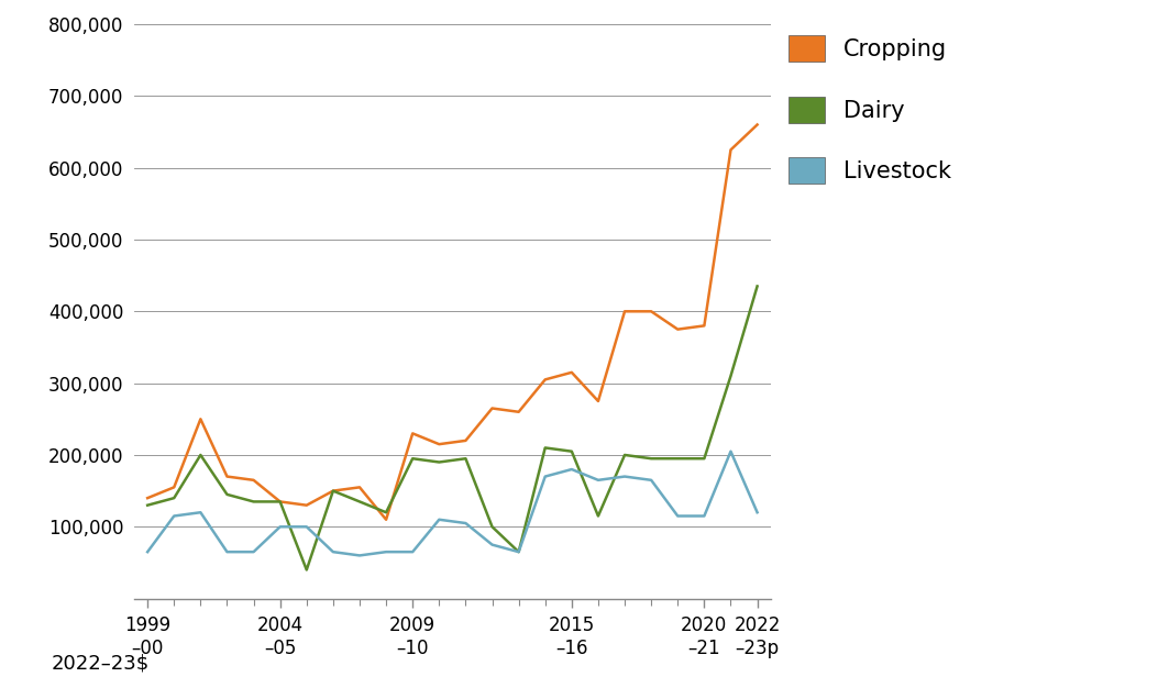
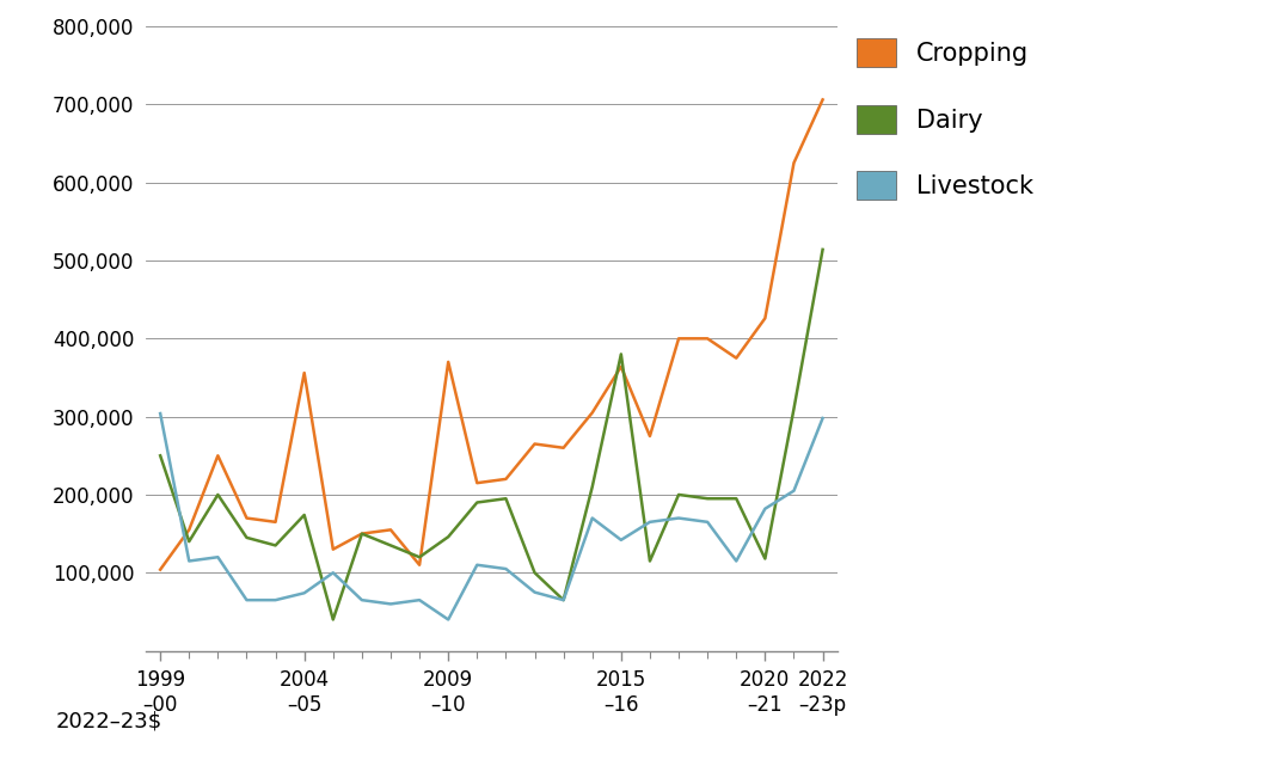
Cropping/1999 –00: 140,000 -> 104,000
Dairy/1999 –00: 130,000 -> 250,000
Livestock/1999 –00: 65,000 -> 304,000
Cropping/2004 –05: 135,000 -> 356,000
Dairy/2004 –05: 135,000 -> 174,000
Livestock/2004 –05: 100,000 -> 74,000
Cropping/2009 –10: 230,000 -> 370,000
Dairy/2009 –10: 195,000 -> 146,000
Livestock/2009 –10: 65,000 -> 40,000
Cropping/2015 –16: 315,000 -> 364,000
Dairy/2015 –16: 205,000 -> 380,000
Livestock/2015 –16: 180,000 -> 142,000
Cropping/2020 –21: 380,000 -> 426,000
Dairy/2020 –21: 195,000 -> 118,000
Livestock/2020 –21: 115,000 -> 182,000
Cropping/2022 –23p: 660,000 -> 706,000
Dairy/2022 –23p: 435,000 -> 514,000
Livestock/2022 –23p: 120,000 -> 298,000
